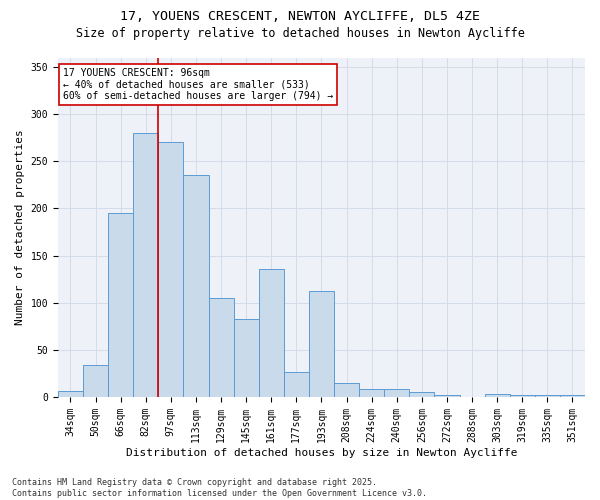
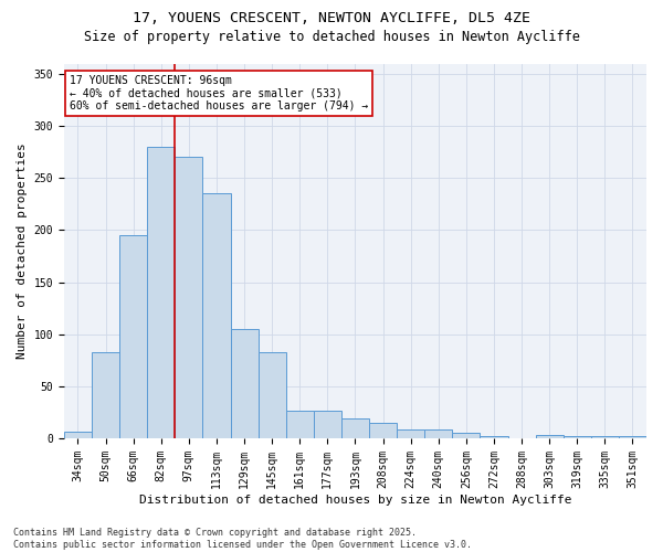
50sqm: 34 -> 83
161sqm: 136 -> 27
193sqm: 112 -> 19
